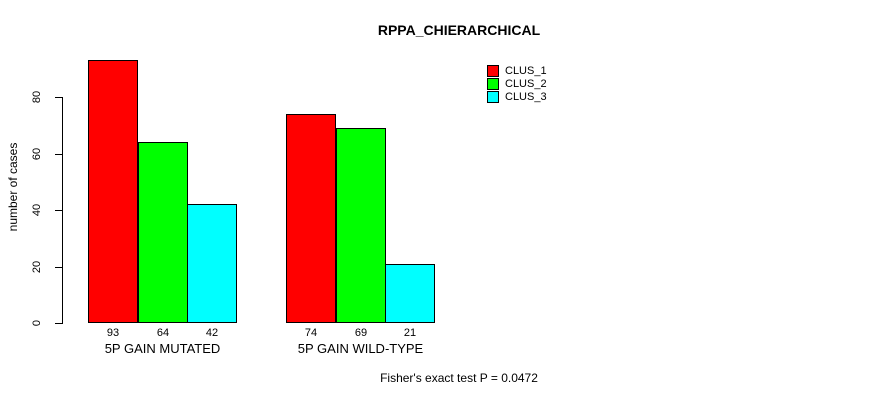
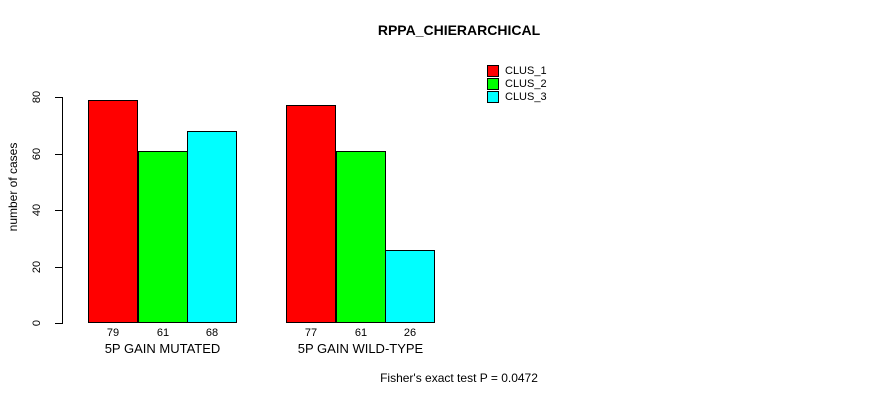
CLUS_1/5P GAIN MUTATED: 93 -> 79
CLUS_2/5P GAIN MUTATED: 64 -> 61
CLUS_3/5P GAIN MUTATED: 42 -> 68
CLUS_1/5P GAIN WILD-TYPE: 74 -> 77
CLUS_2/5P GAIN WILD-TYPE: 69 -> 61
CLUS_3/5P GAIN WILD-TYPE: 21 -> 26
